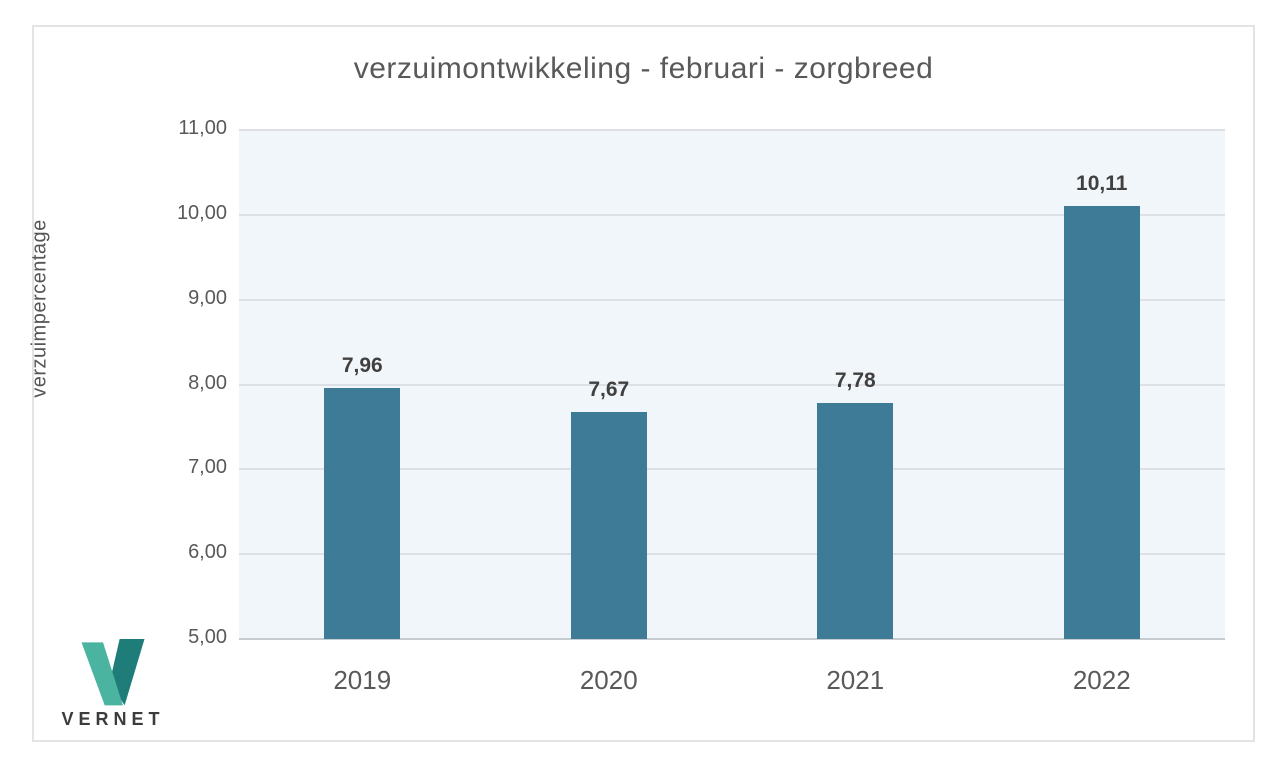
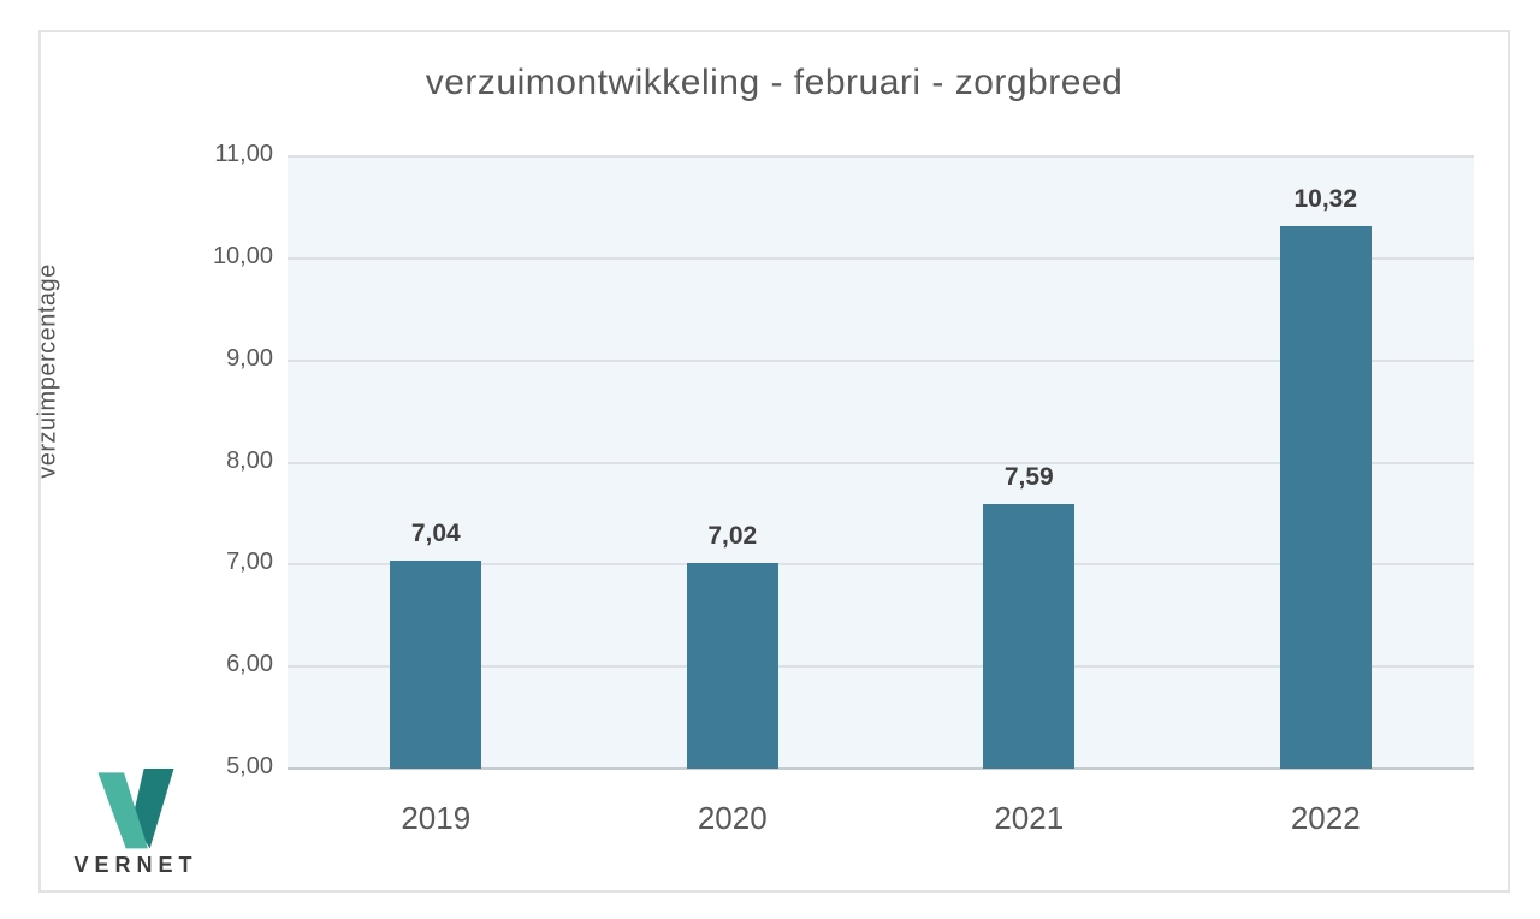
2019: 7,96 -> 7,04
2020: 7,67 -> 7,02
2021: 7,78 -> 7,59
2022: 10,11 -> 10,32
